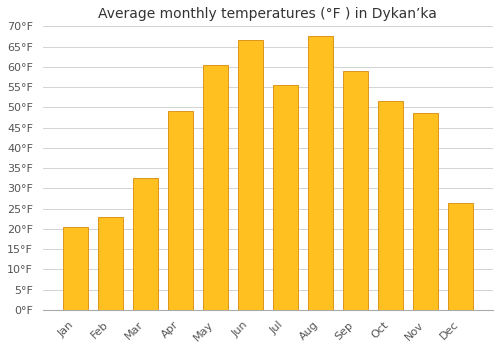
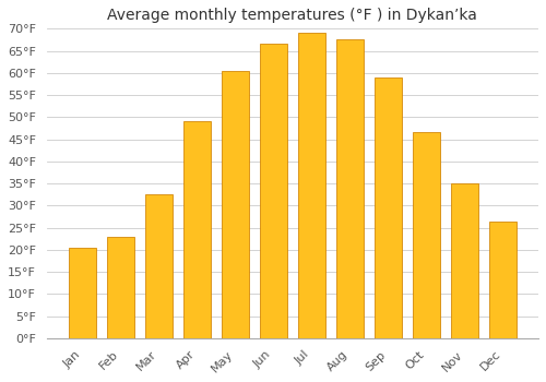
Jul: 55.5°F -> 69.0°F
Oct: 51.5°F -> 46.5°F
Nov: 48.5°F -> 35.0°F
